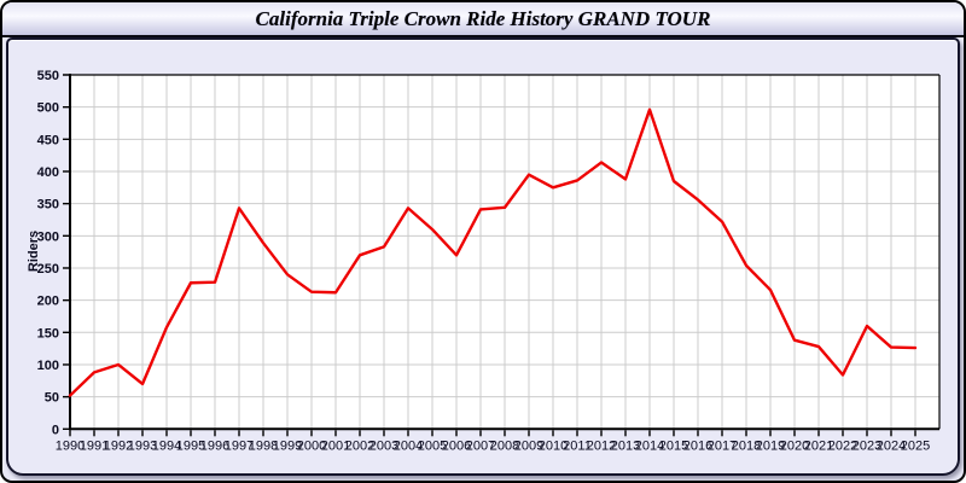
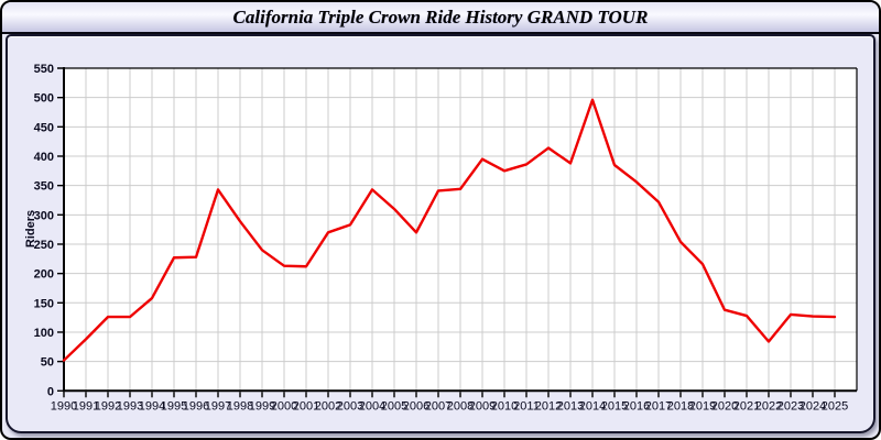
1992: 100 -> 130
1993: 70 -> 130
2023: 160 -> 130
